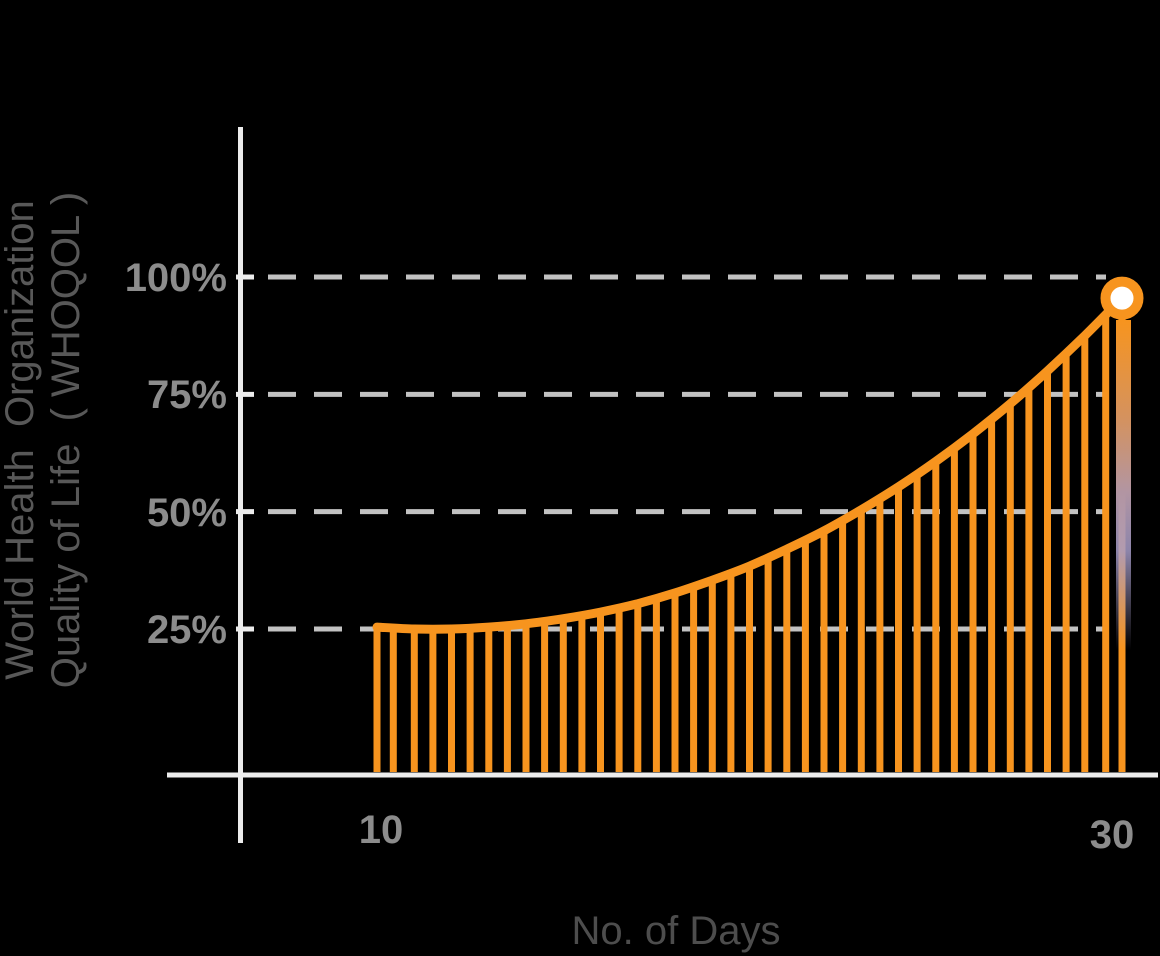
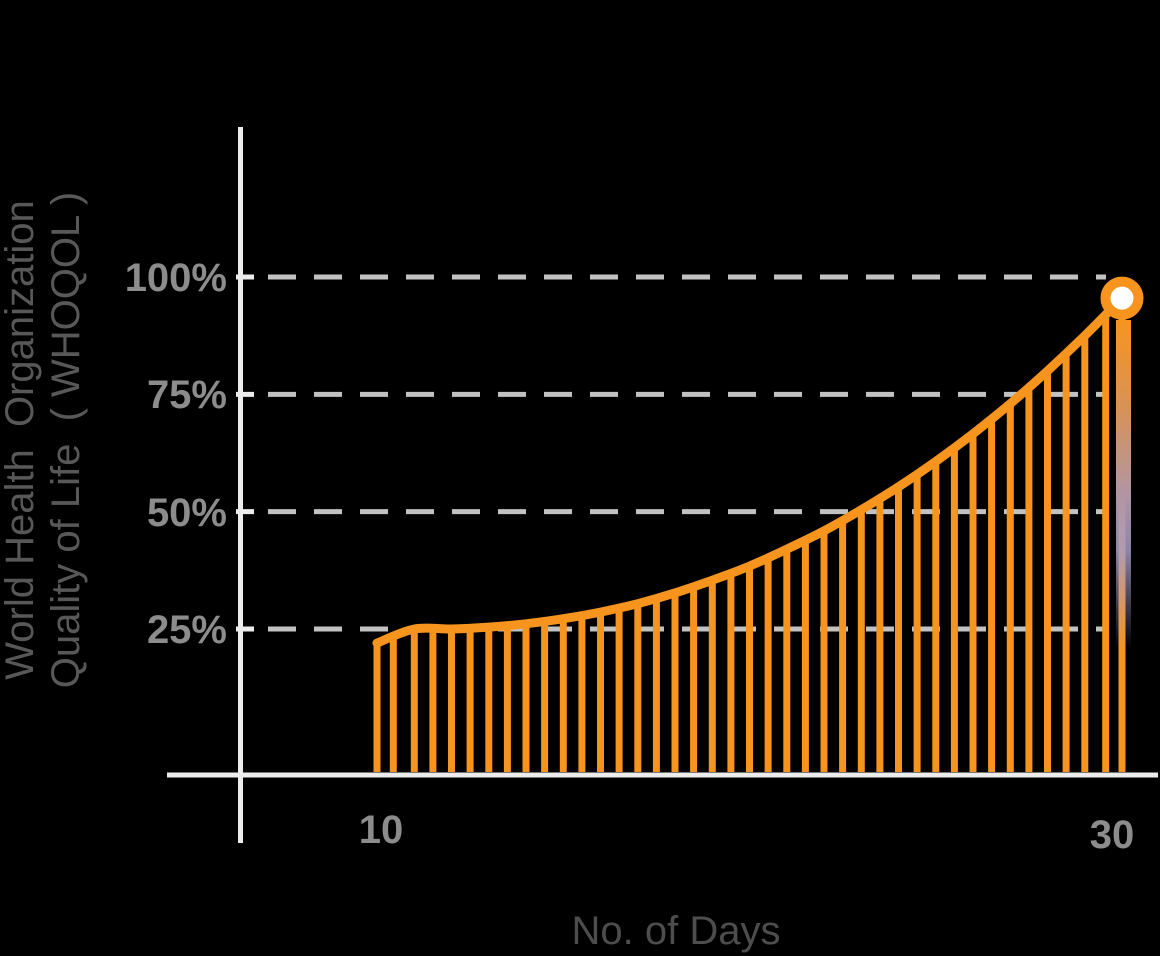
10: 25% -> 22%
